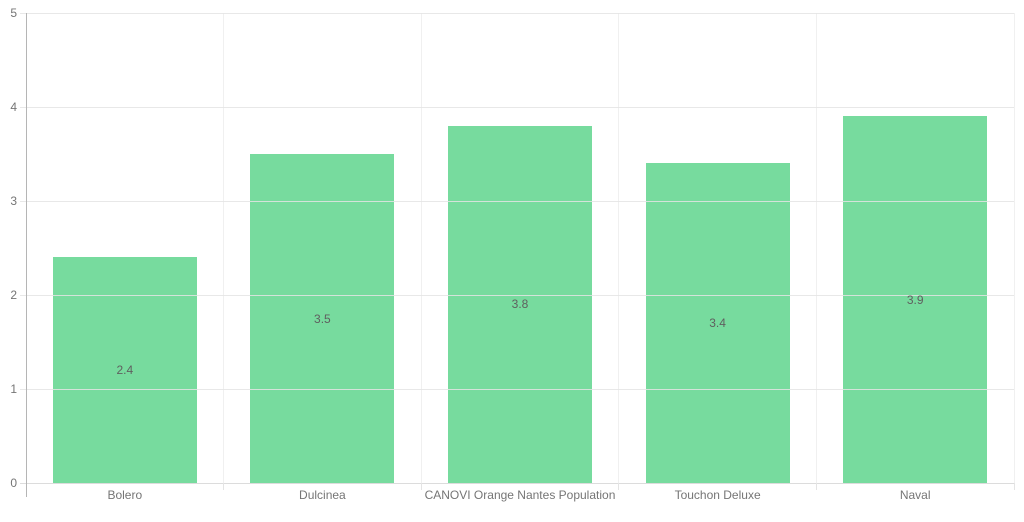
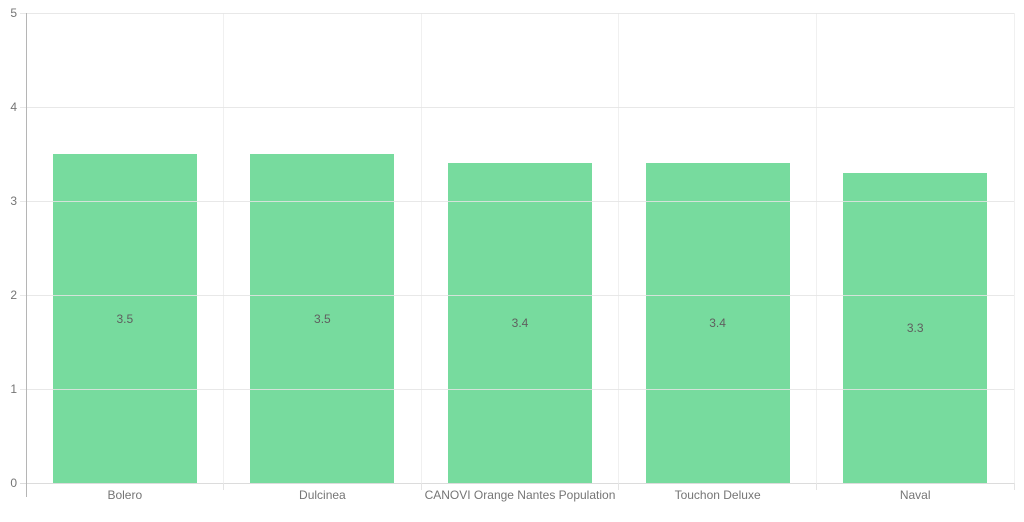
Bolero: 2.4 -> 3.5
CANOVI Orange Nantes Population: 3.8 -> 3.4
Naval: 3.9 -> 3.3
